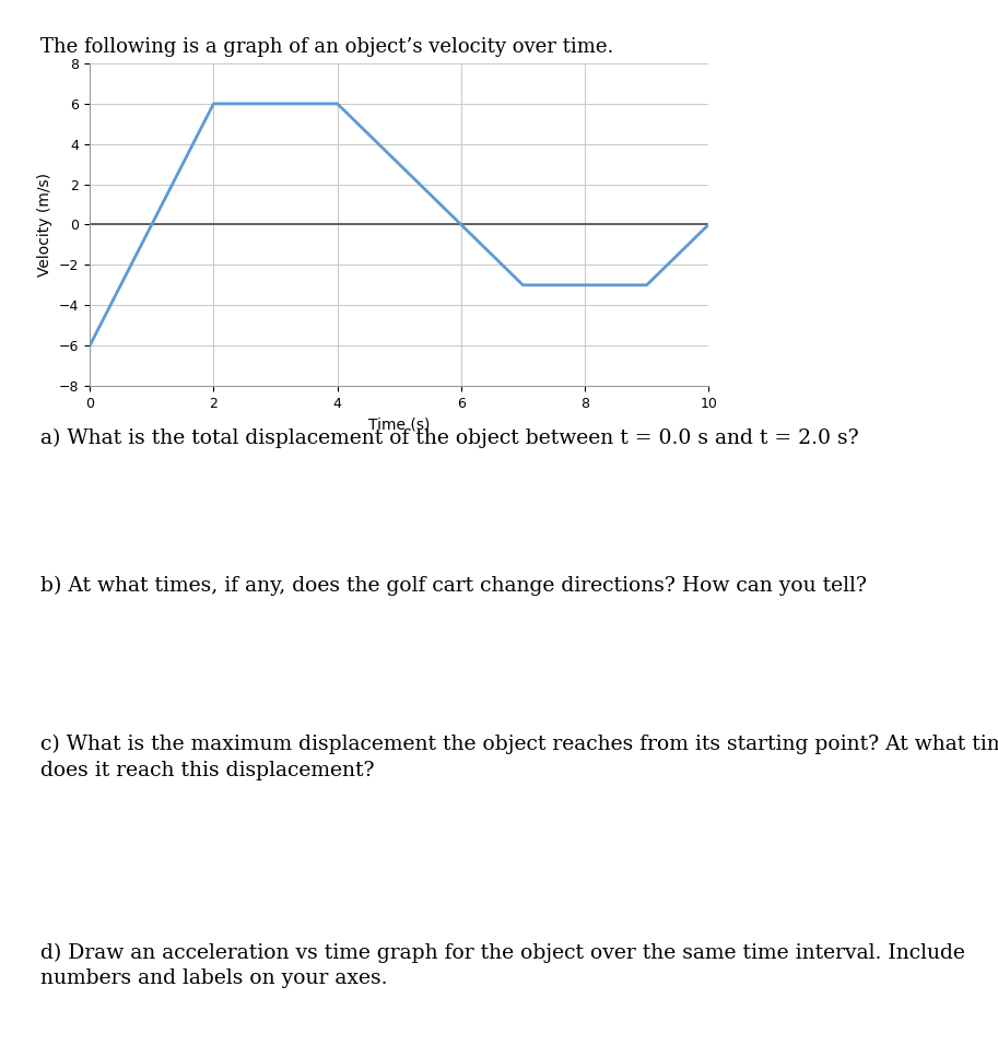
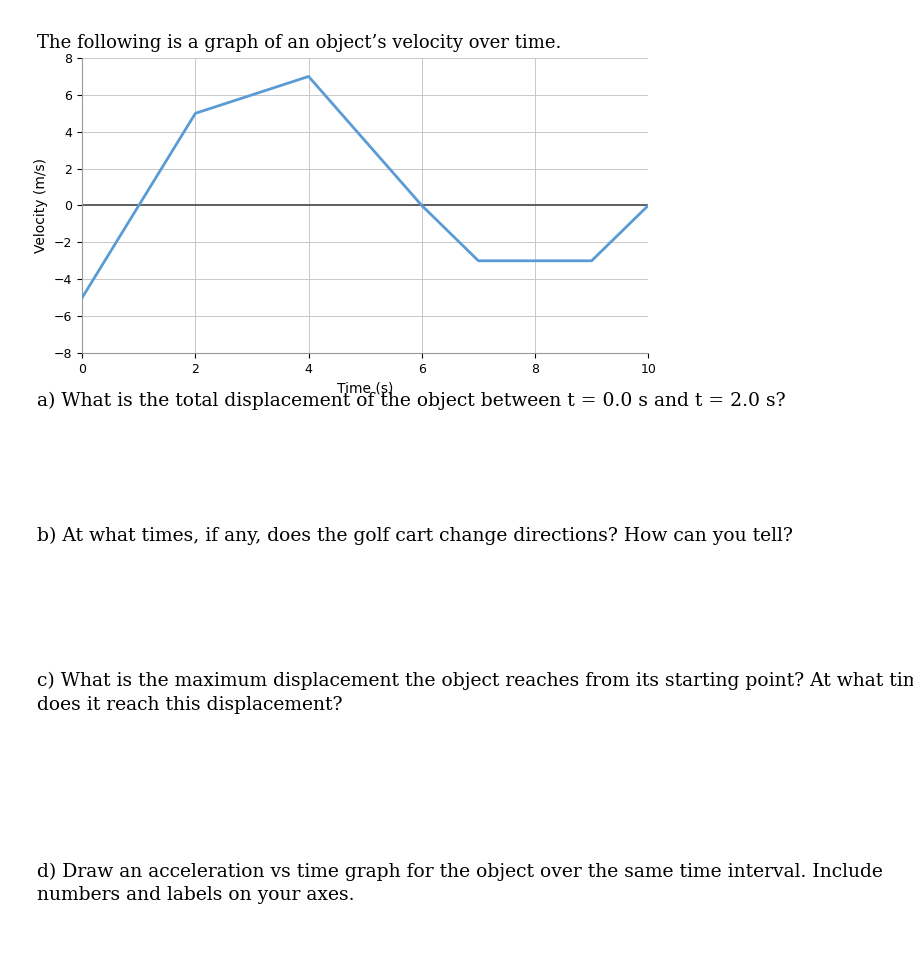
0: -6 -> -5
2: 6 -> 5
4: 6 -> 7
